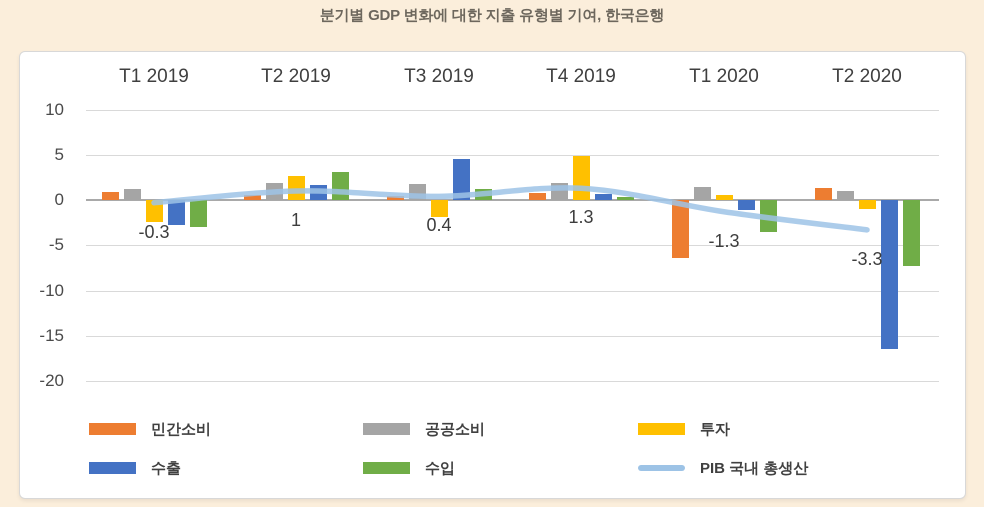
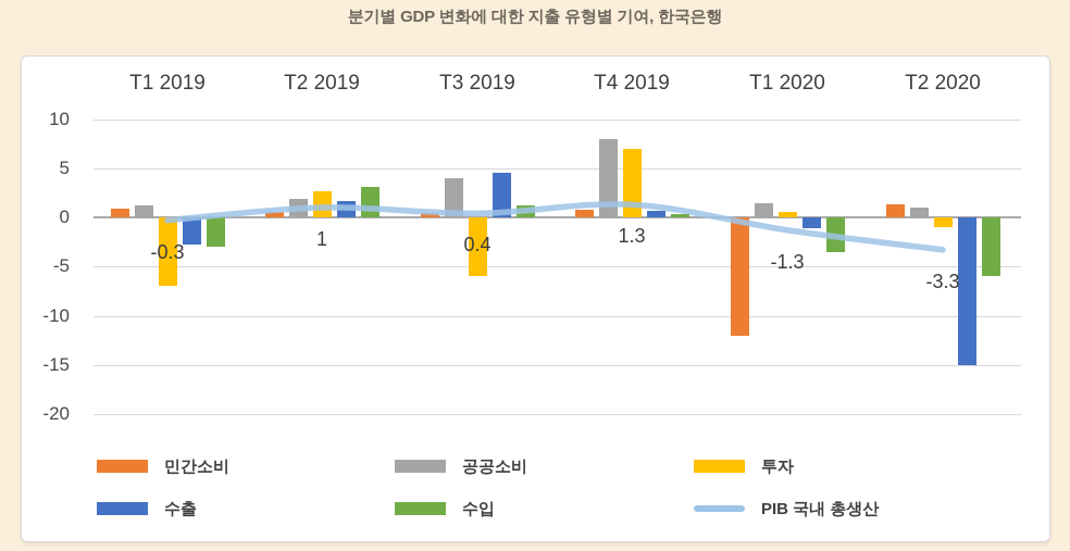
투자/T1 2019: -2 -> -7
공공소비/T3 2019: 2 -> 4
투자/T3 2019: -2 -> -6
공공소비/T4 2019: 2 -> 8
투자/T4 2019: 5 -> 7
민간소비/T1 2020: -6 -> -12
수출/T2 2020: -16 -> -15
수입/T2 2020: -7 -> -6
